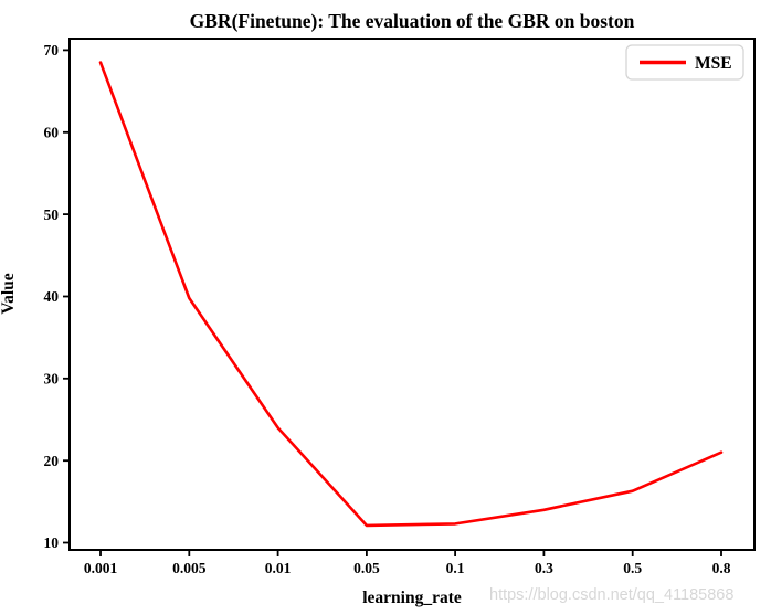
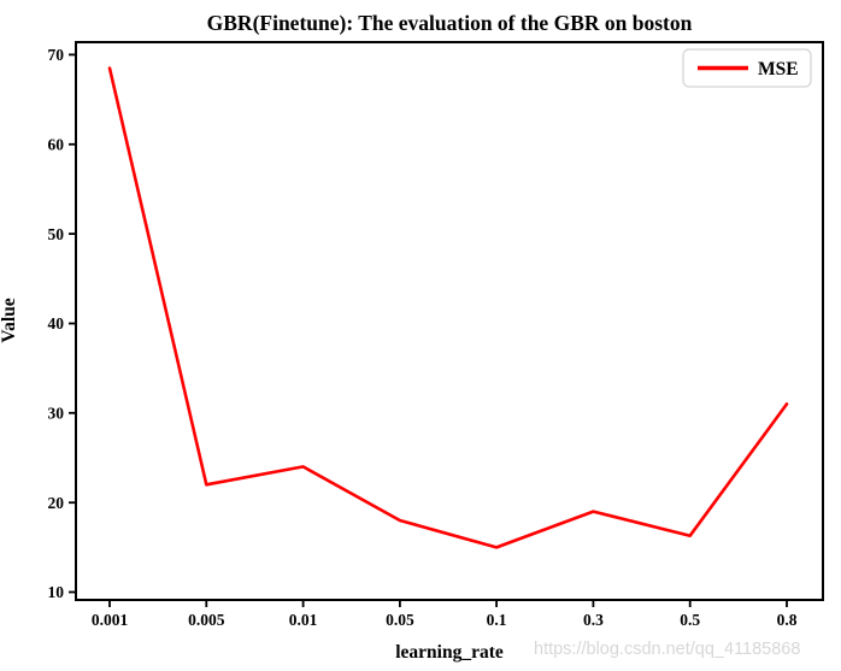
0.005: 40 -> 22
0.05: 12 -> 18
0.1: 12 -> 15
0.3: 14 -> 19
0.8: 21 -> 31
